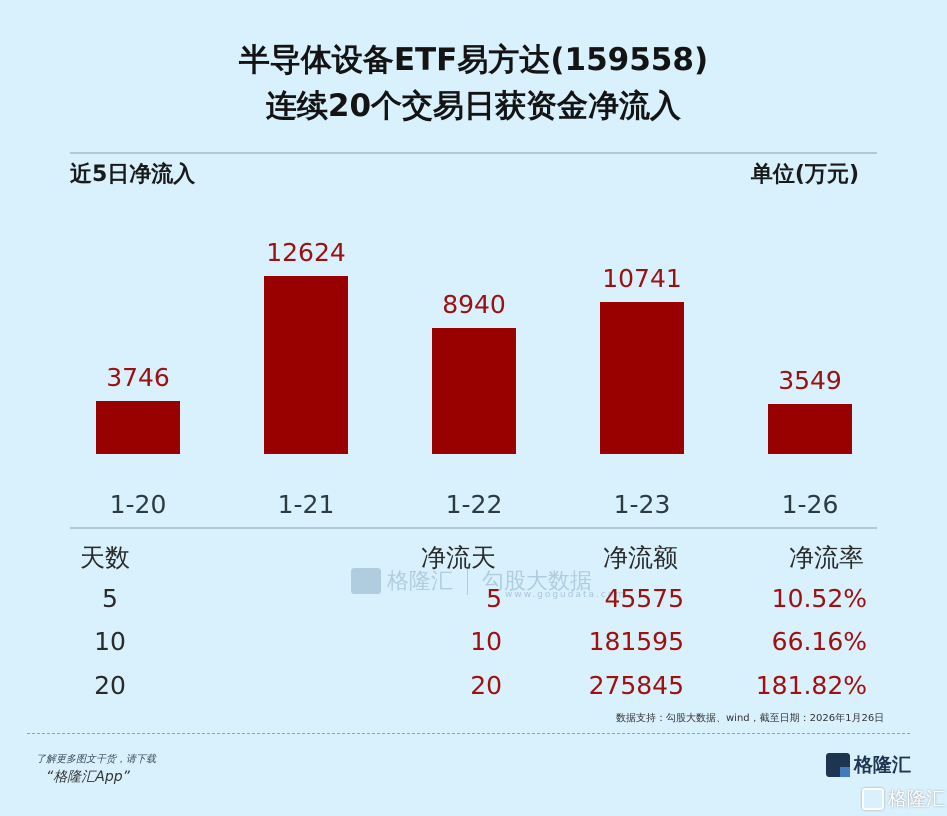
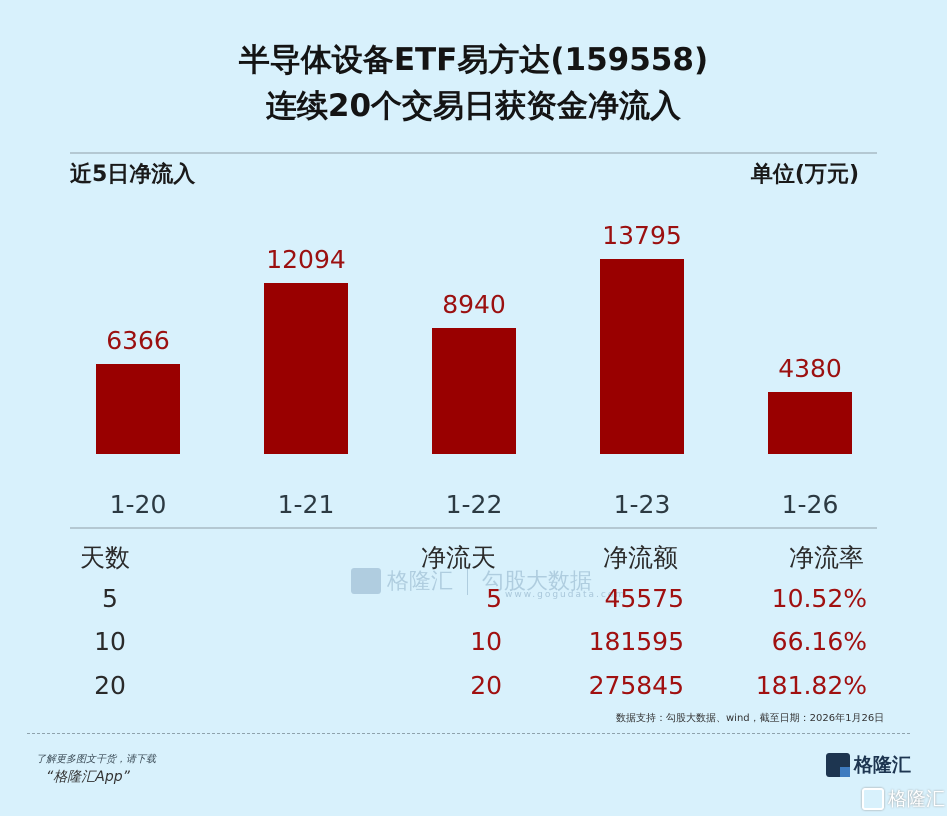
1-20: 3746 -> 6366
1-21: 12624 -> 12094
1-23: 10741 -> 13795
1-26: 3549 -> 4380
